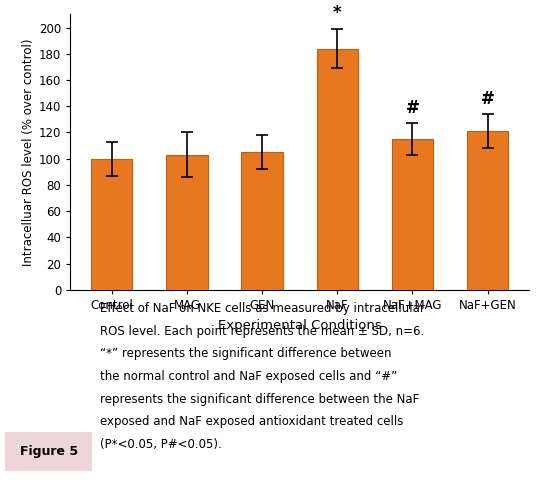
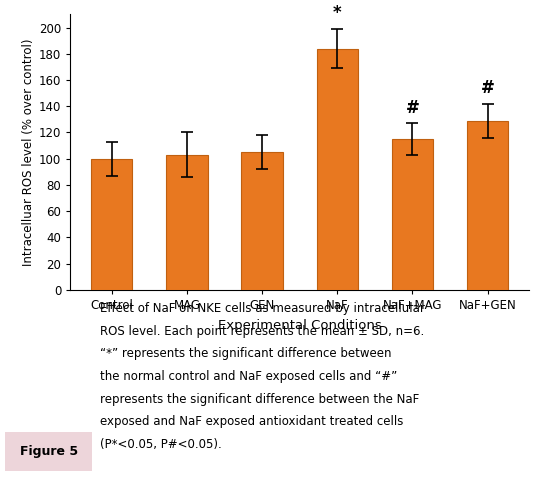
NaF+GEN: 121 -> 129
